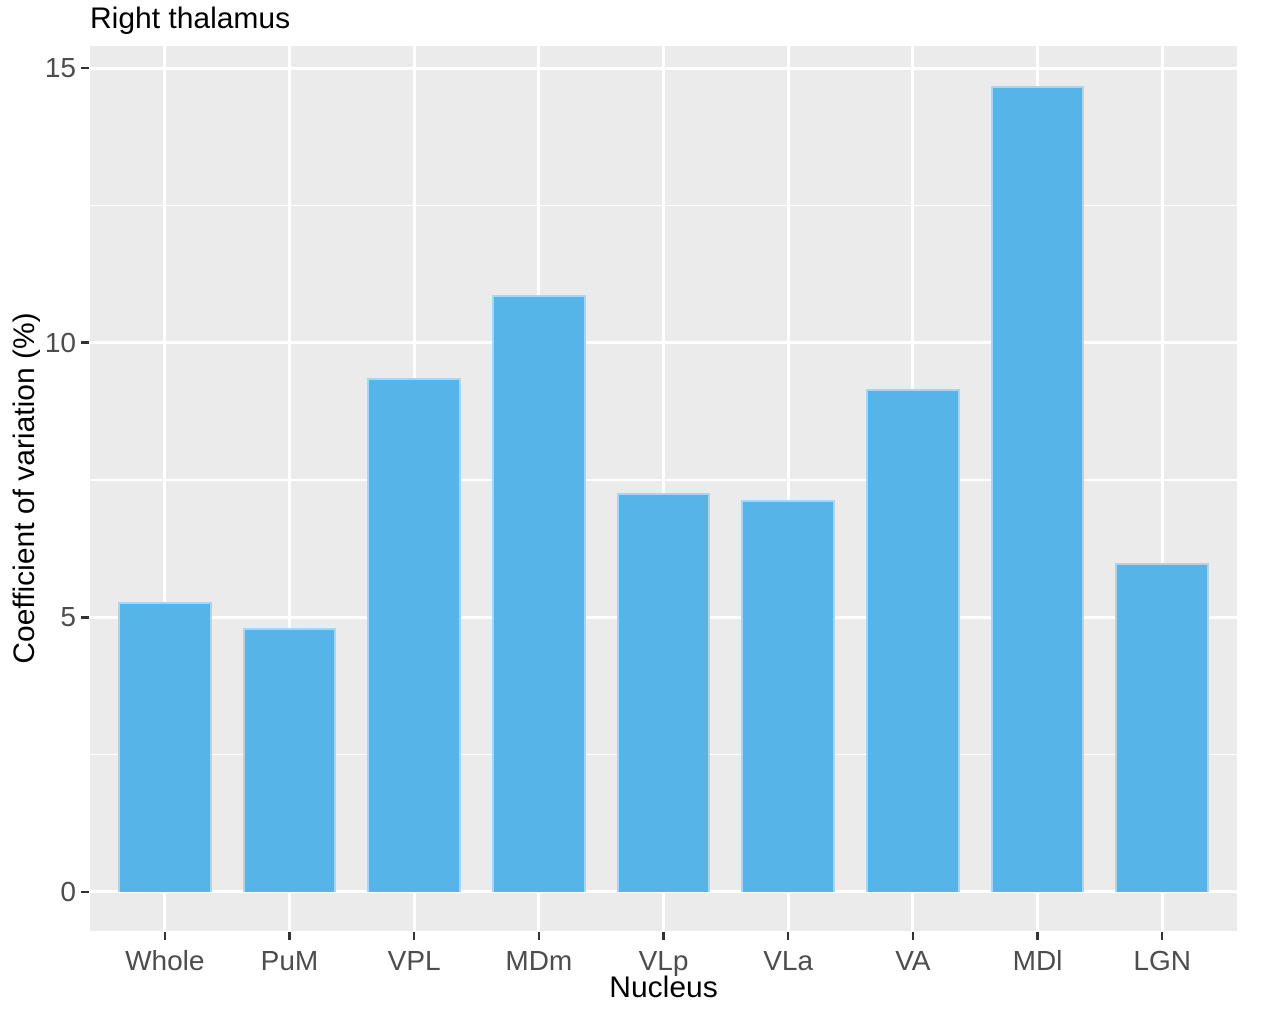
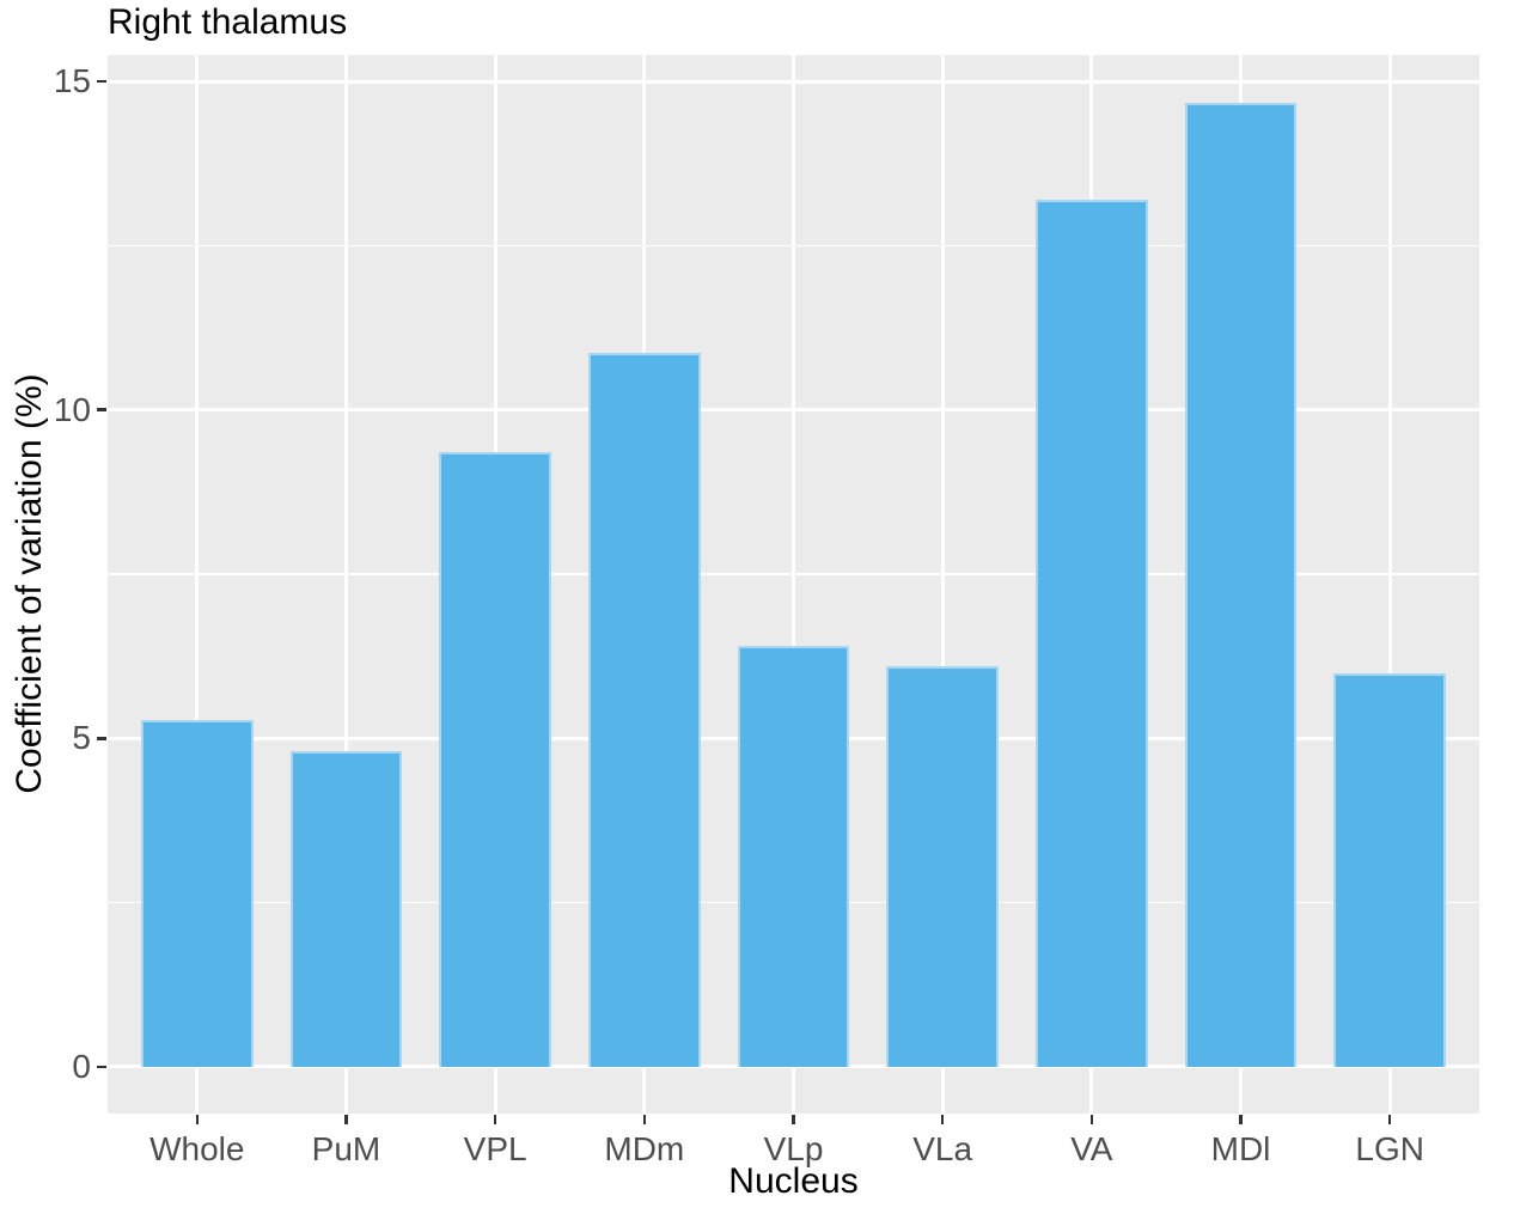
VLp: 7.3 -> 6.4
VLa: 7.1 -> 6.1
VA: 9.2 -> 13.2
